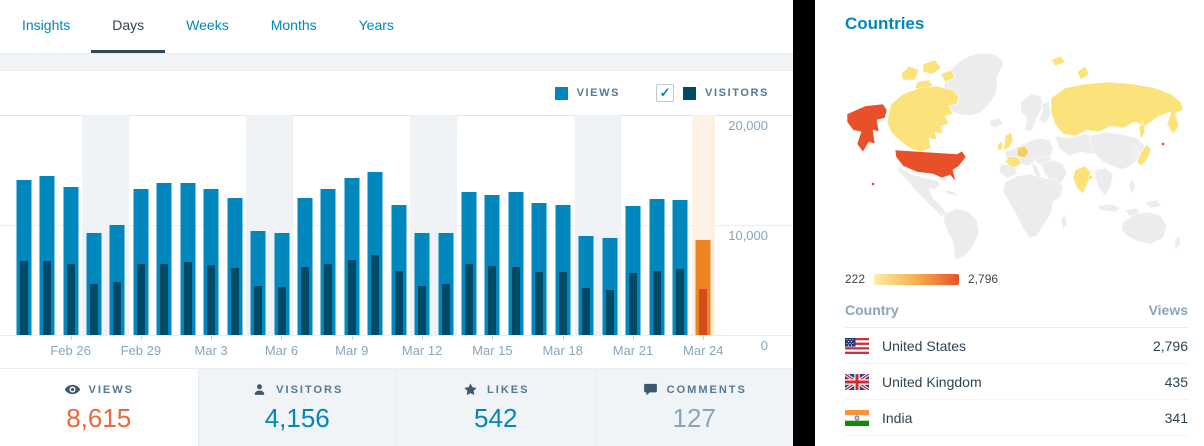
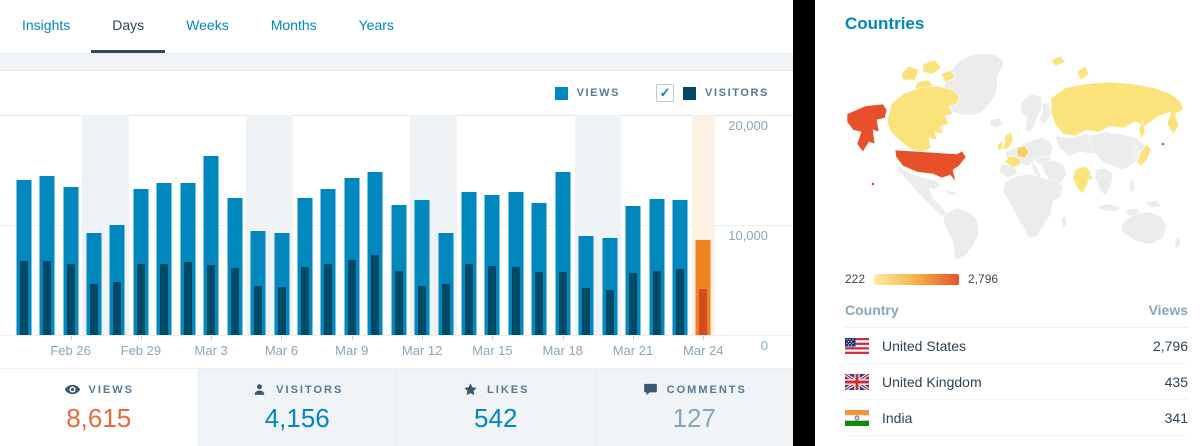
Views/Mar 3: 13300 -> 16300
Views/Mar 12: 9300 -> 12300
Views/Mar 18: 11800 -> 14800
